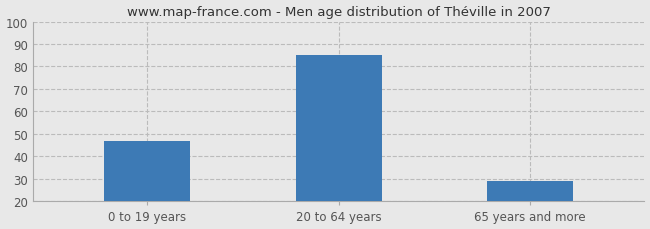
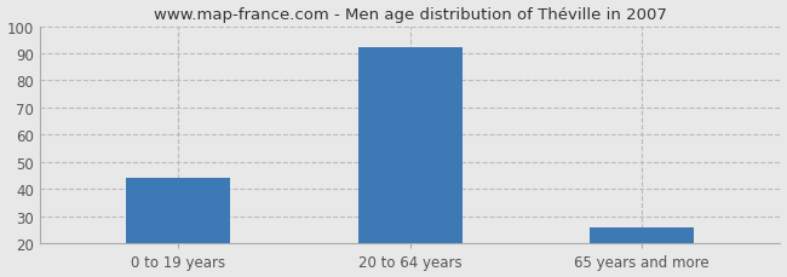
0 to 19 years: 47 -> 44
20 to 64 years: 85 -> 92
65 years and more: 29 -> 26
